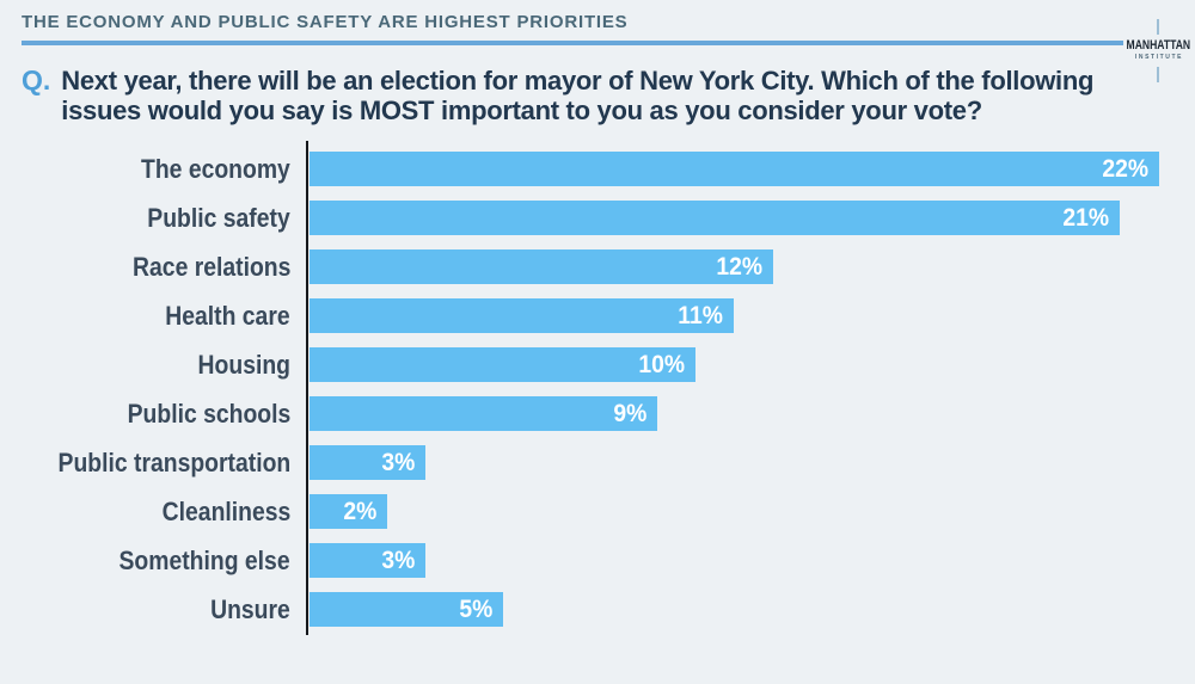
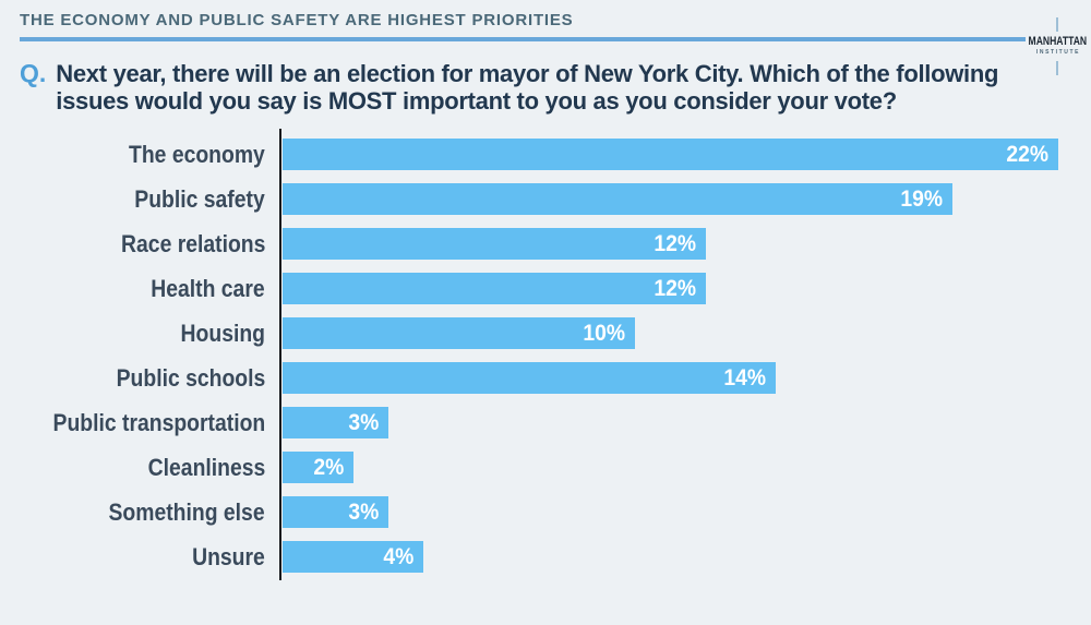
Public safety: 21% -> 19%
Health care: 11% -> 12%
Public schools: 9% -> 14%
Unsure: 5% -> 4%
